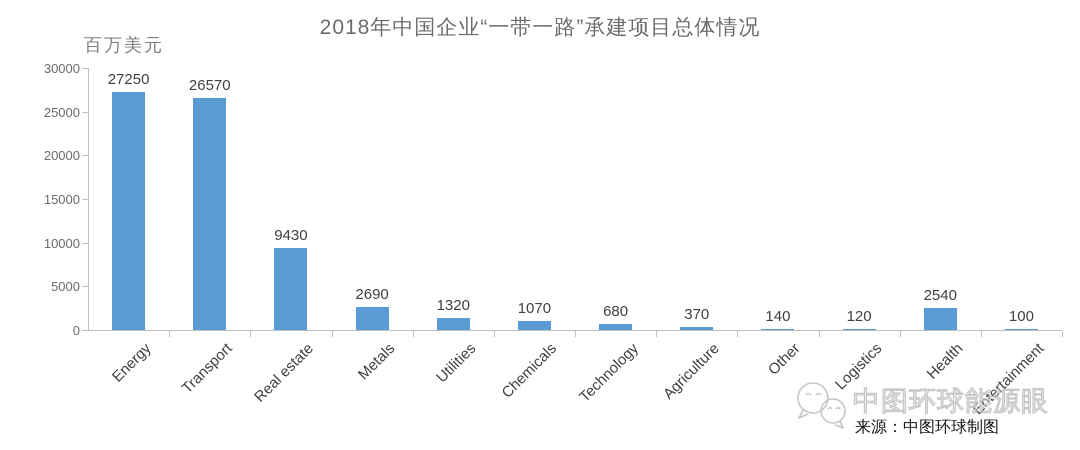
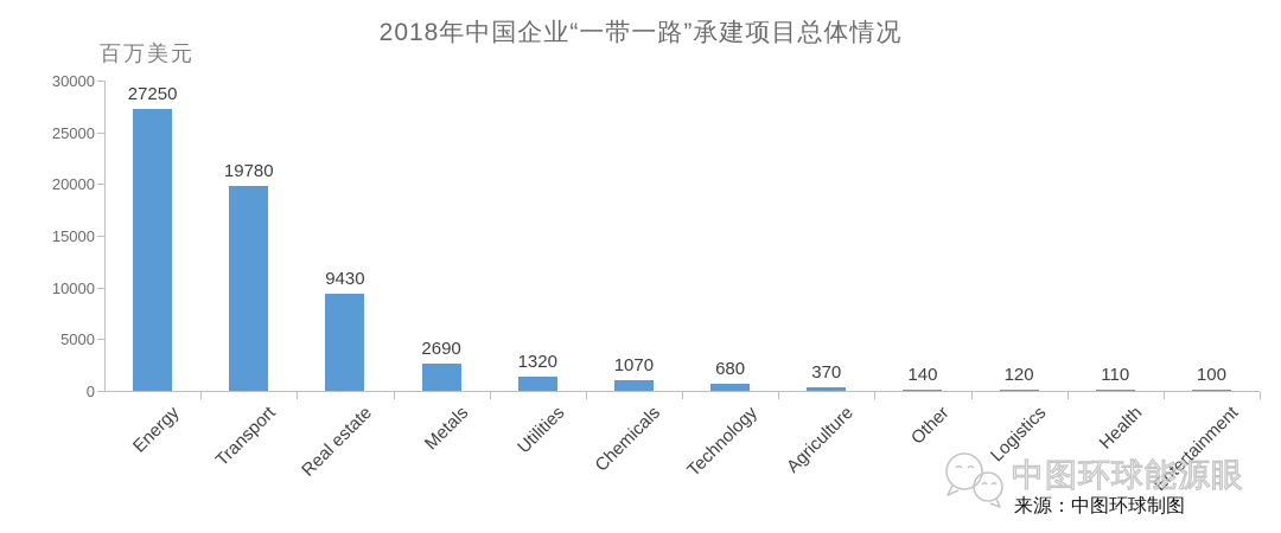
Transport: 26570 -> 19780
Health: 2540 -> 110
